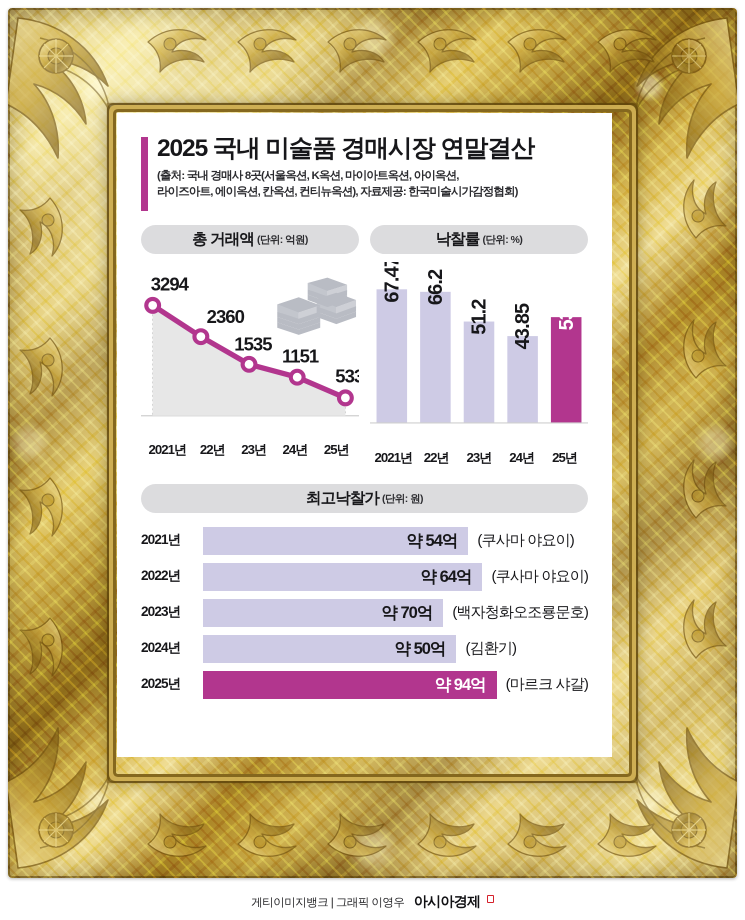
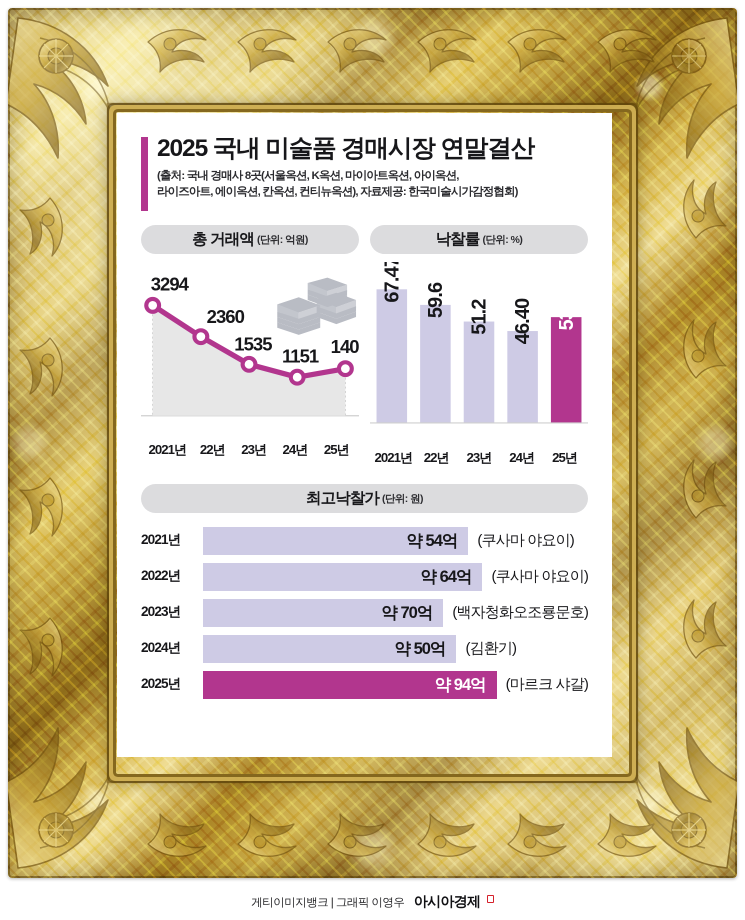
총 거래액/25년: 533 -> 1405
낙찰률/22년: 66.2 -> 59.6
낙찰률/24년: 43.85 -> 46.40
